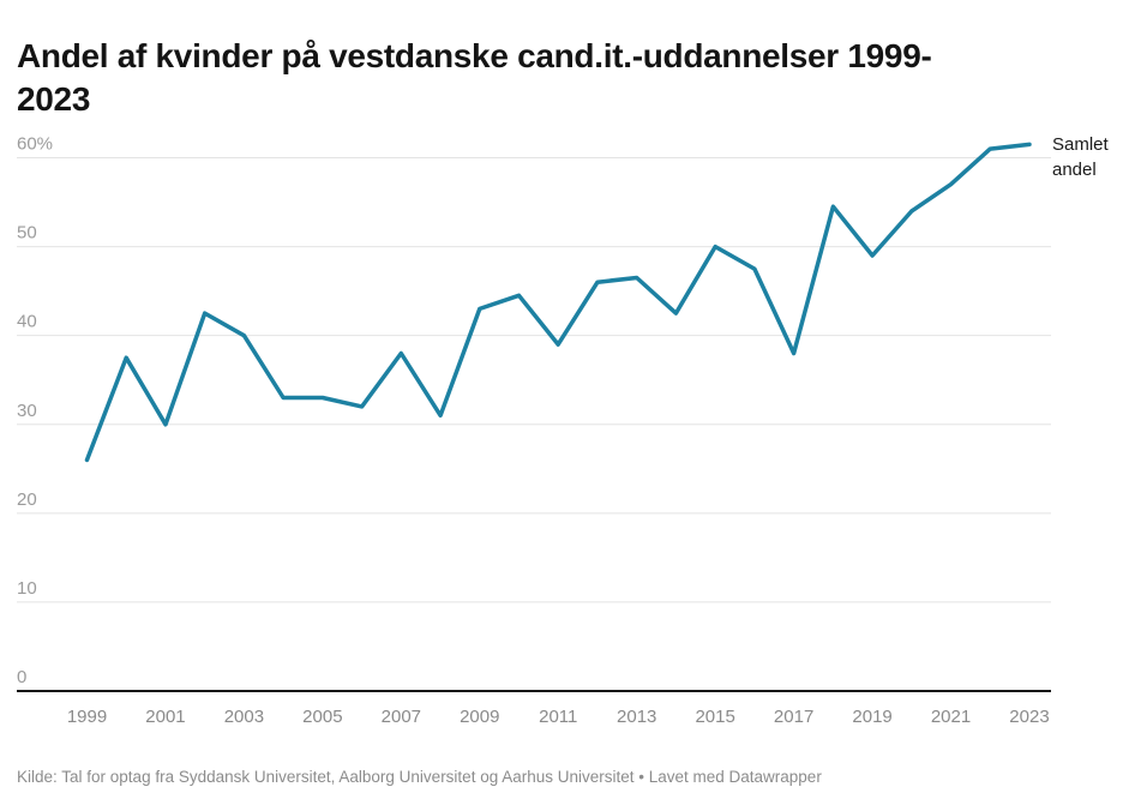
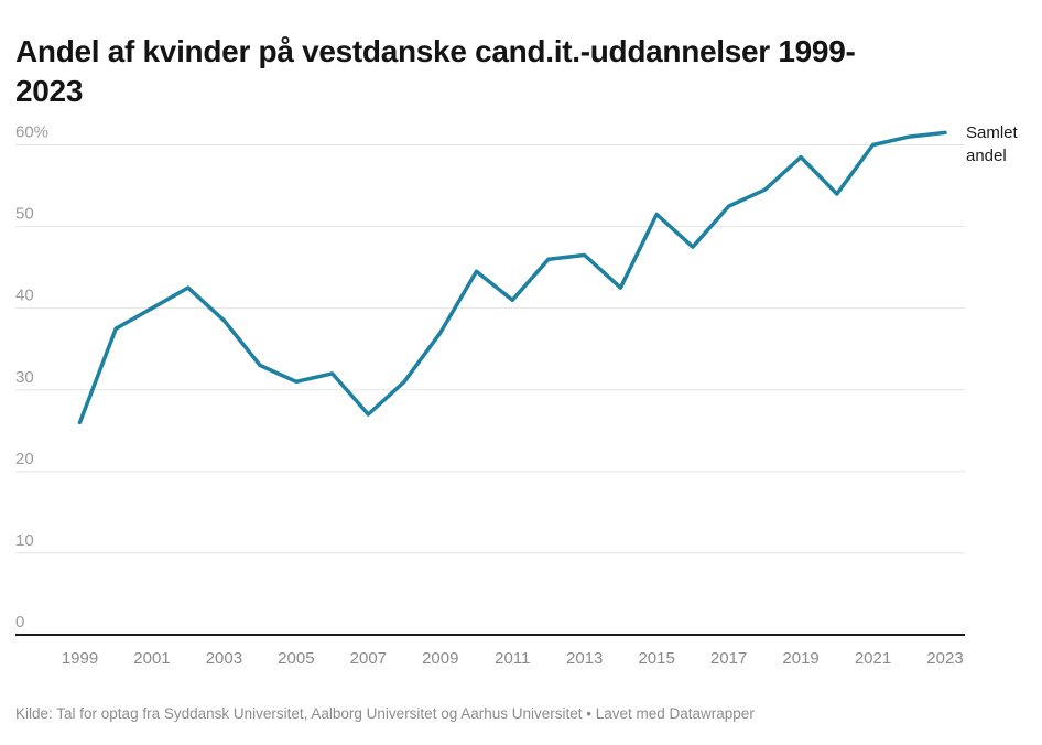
2001: 30% -> 40%
2003: 40% -> 38%
2005: 33% -> 31%
2007: 38% -> 27%
2009: 43% -> 37%
2011: 39% -> 41%
2015: 50% -> 52%
2017: 38% -> 52%
2019: 49% -> 58%
2021: 57% -> 60%
